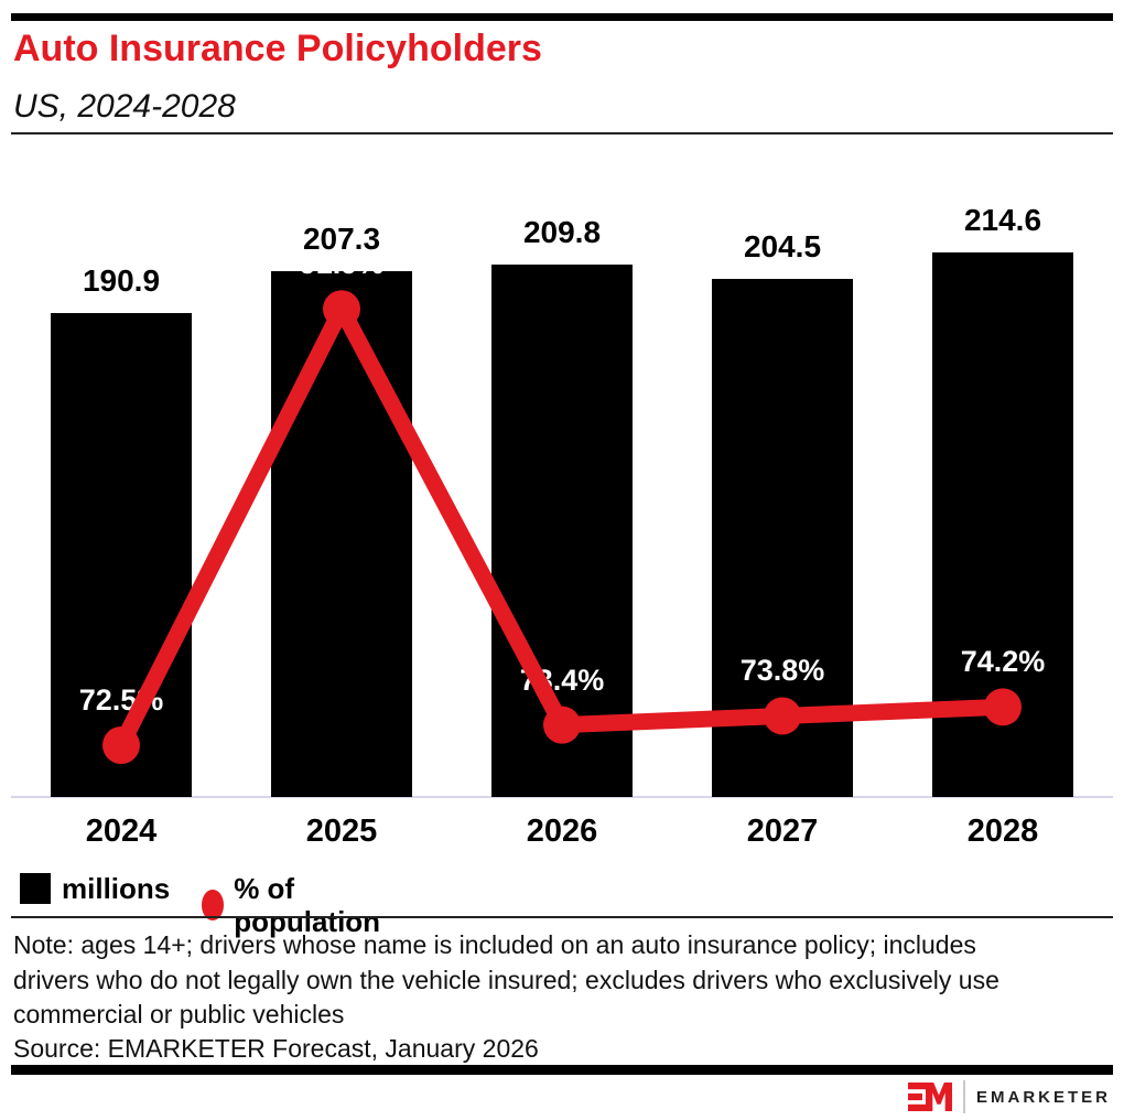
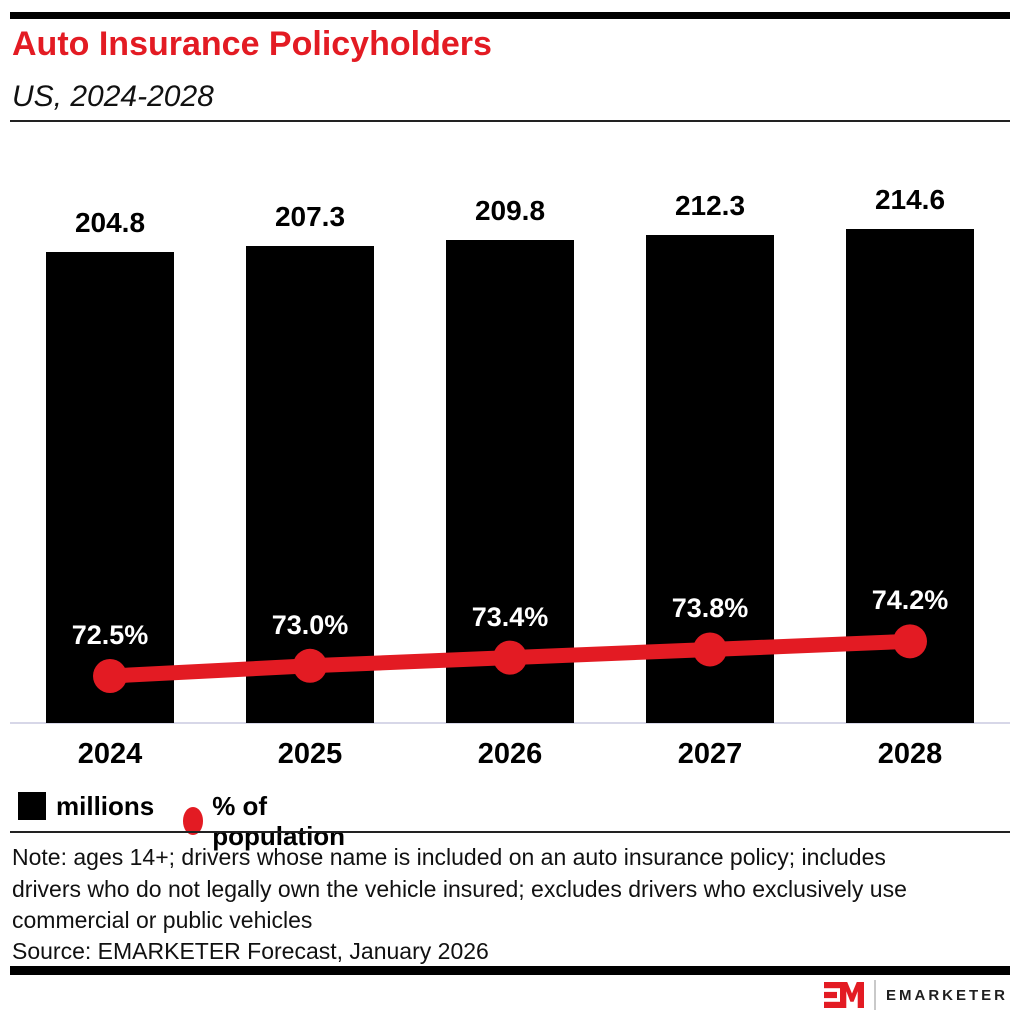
millions/2024: 190.9 -> 204.8
% of population/2025: 91.9% -> 73.0%
millions/2027: 204.5 -> 212.3
